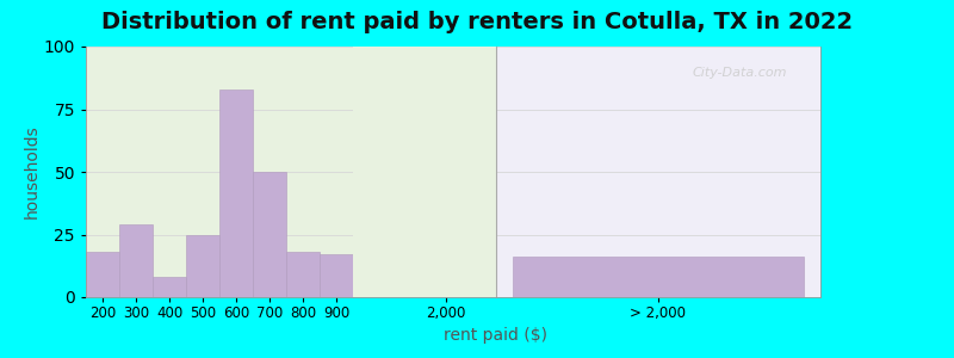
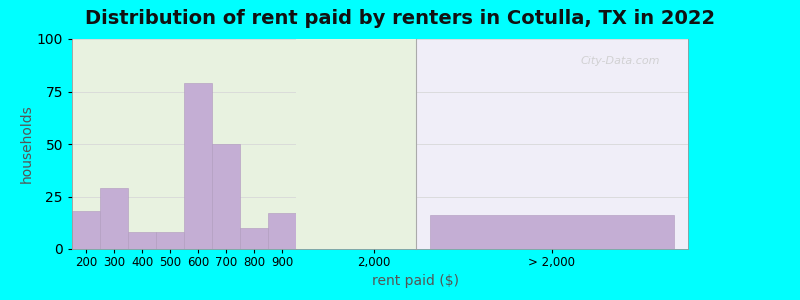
500: 25 -> 8
600: 83 -> 79
800: 18 -> 10
